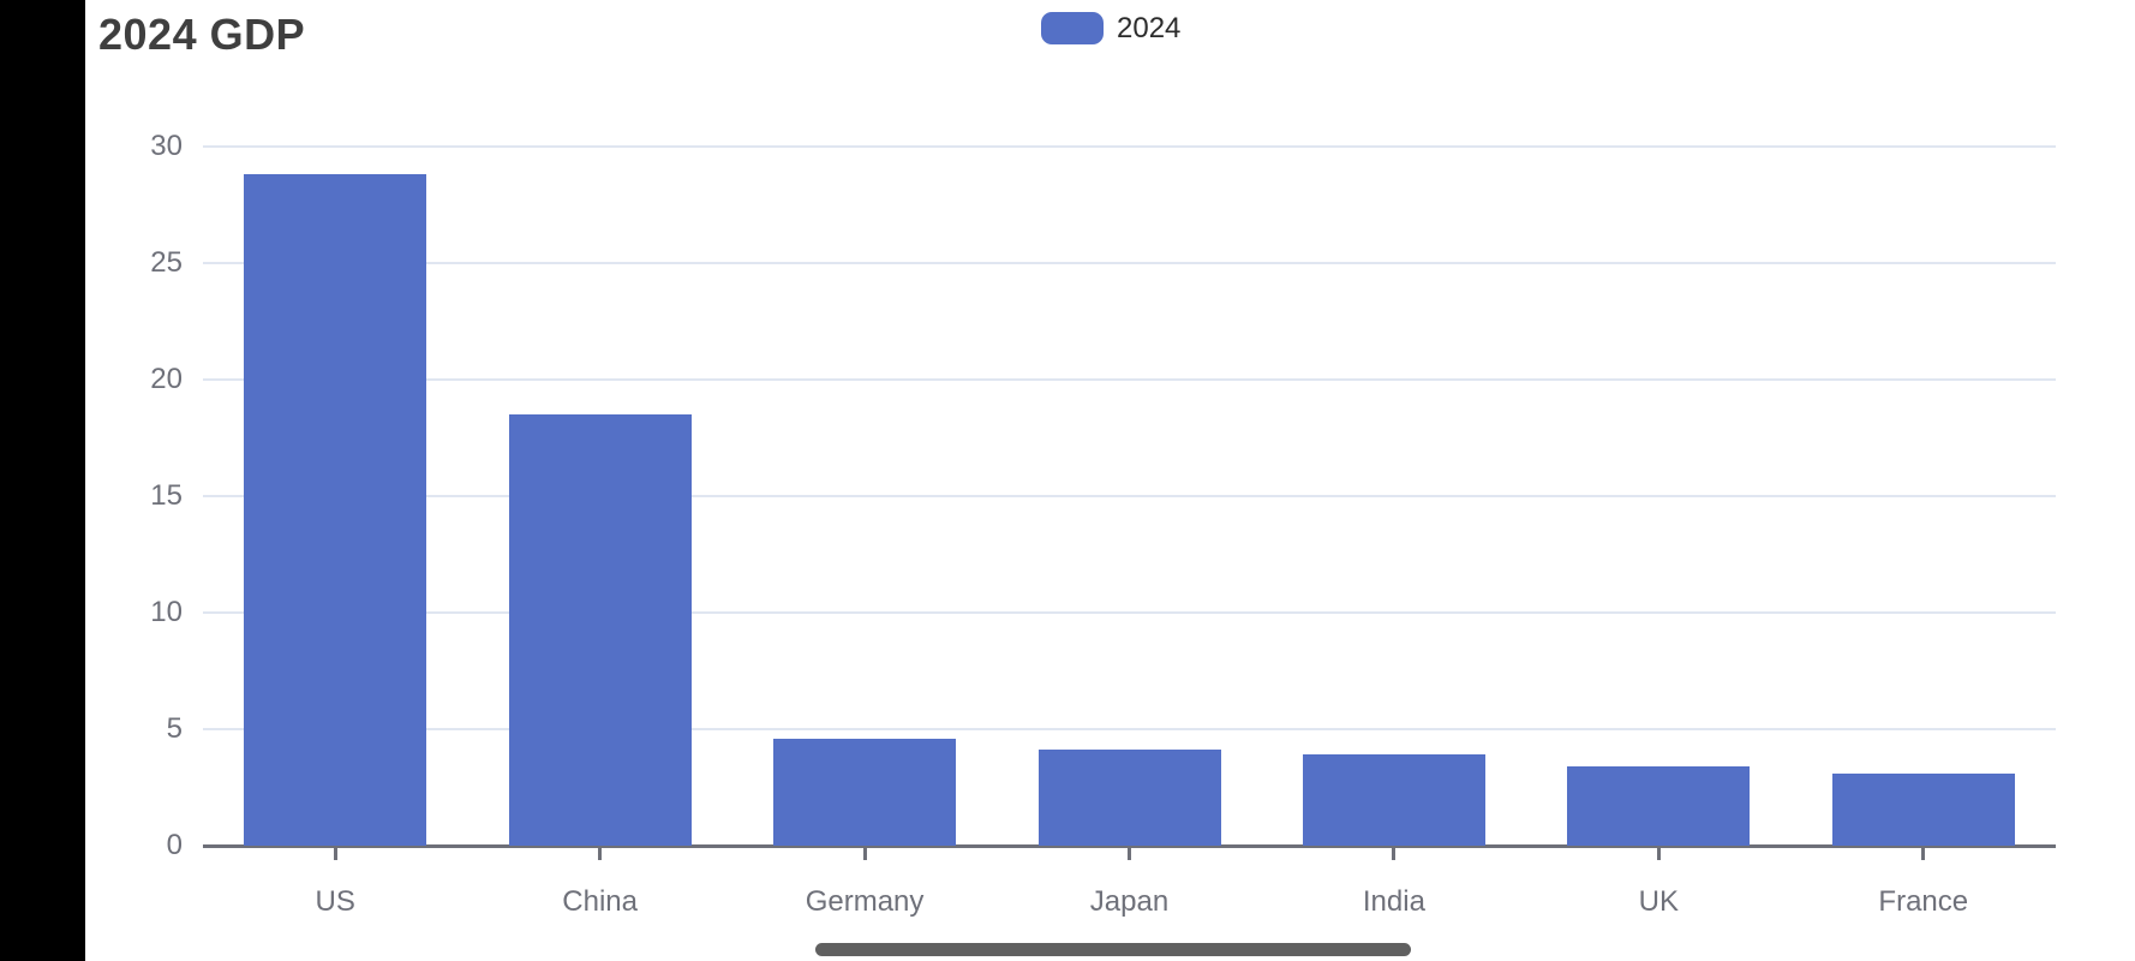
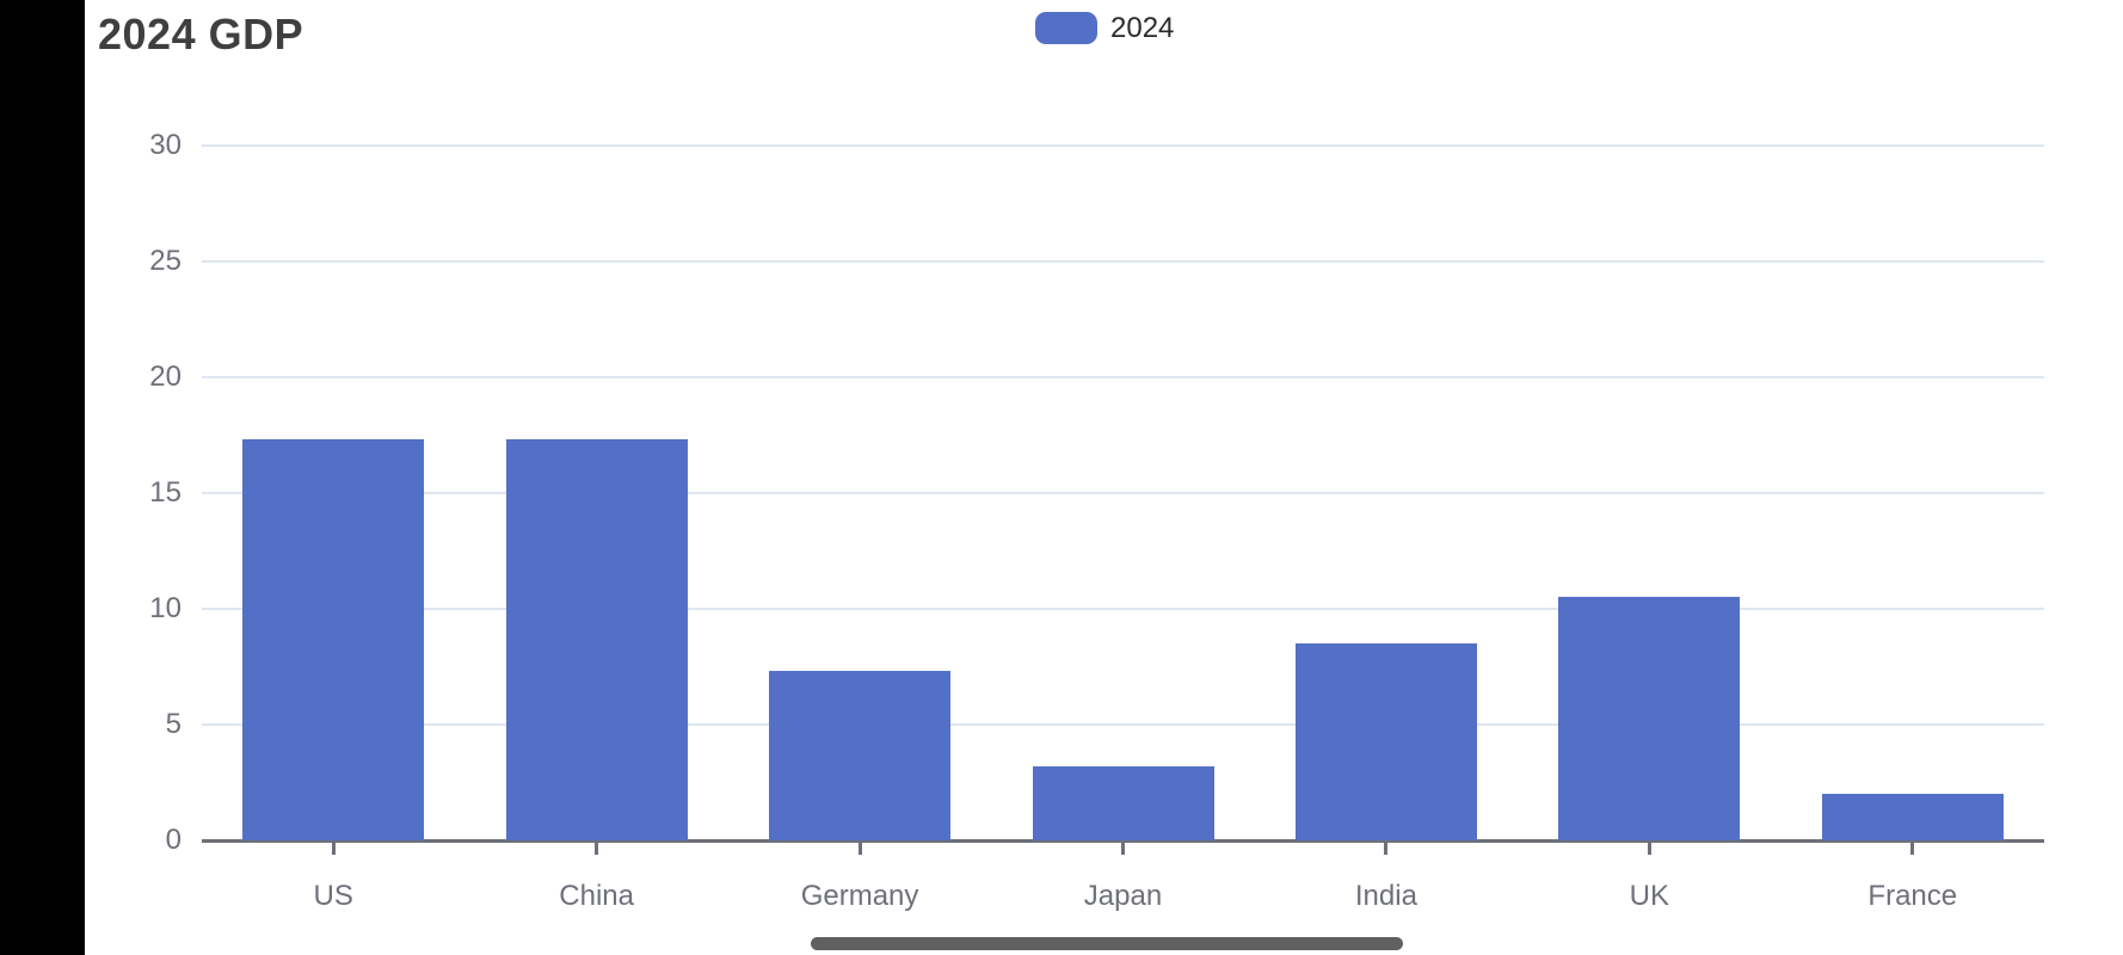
US: 28.8 -> 17.3
China: 18.5 -> 17.3
Germany: 4.6 -> 7.3
Japan: 4.1 -> 3.2
India: 3.9 -> 8.5
UK: 3.4 -> 10.5
France: 3.1 -> 2.0
